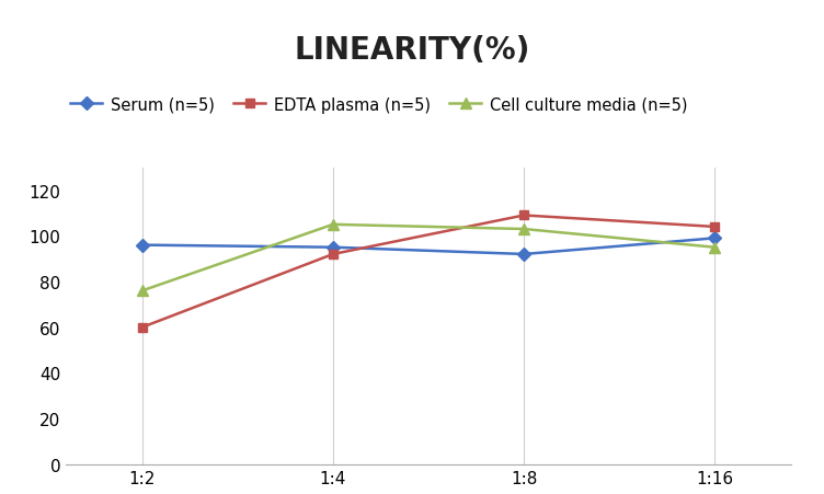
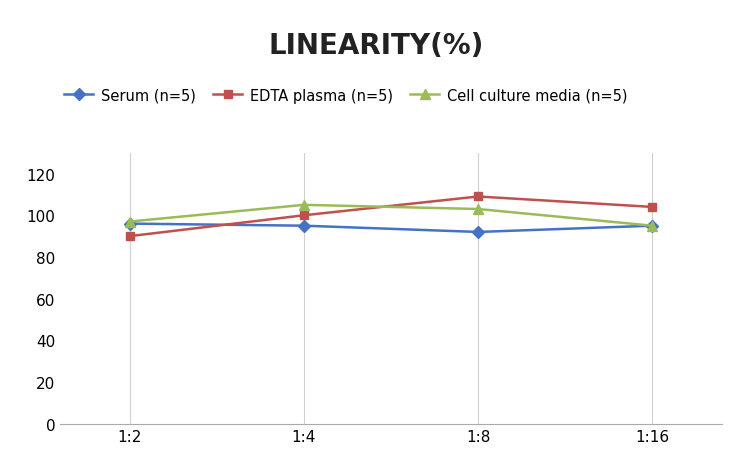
EDTA plasma (n=5)/1:2: 60 -> 90
Cell culture media (n=5)/1:2: 76 -> 97
EDTA plasma (n=5)/1:4: 92 -> 100
Serum (n=5)/1:16: 99 -> 95
